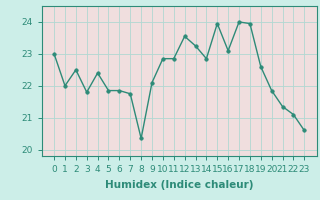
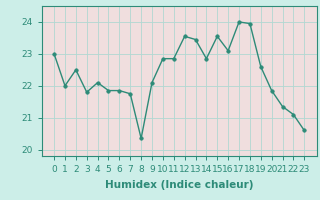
4: 22.40 -> 22.10
13: 23.25 -> 23.45
15: 23.95 -> 23.55
